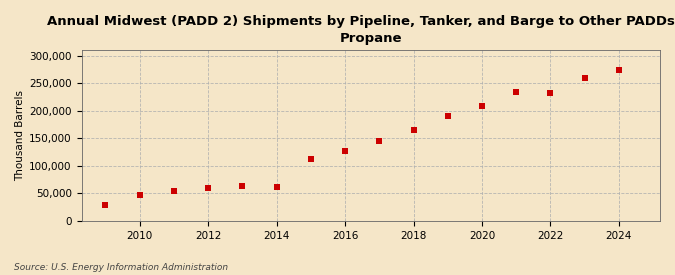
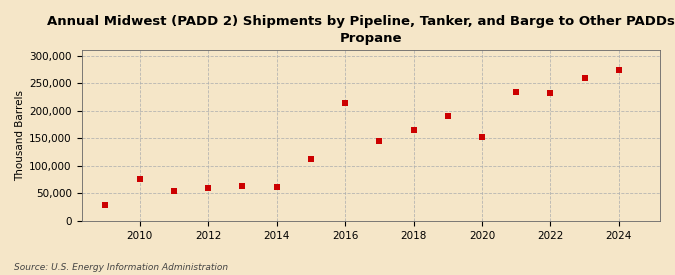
2010: 48,000 -> 76,000
2016: 128,000 -> 214,000
2020: 208,000 -> 152,000
